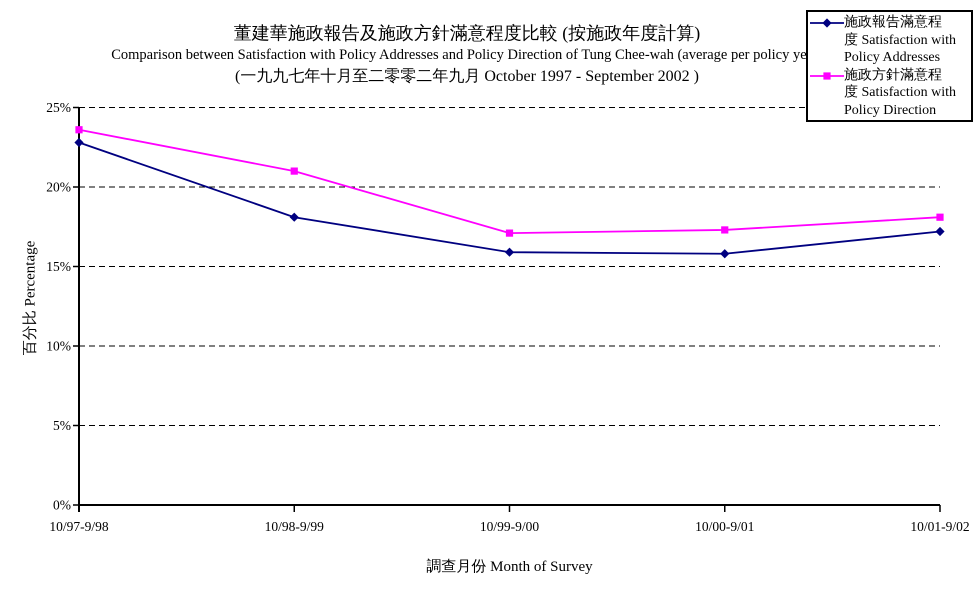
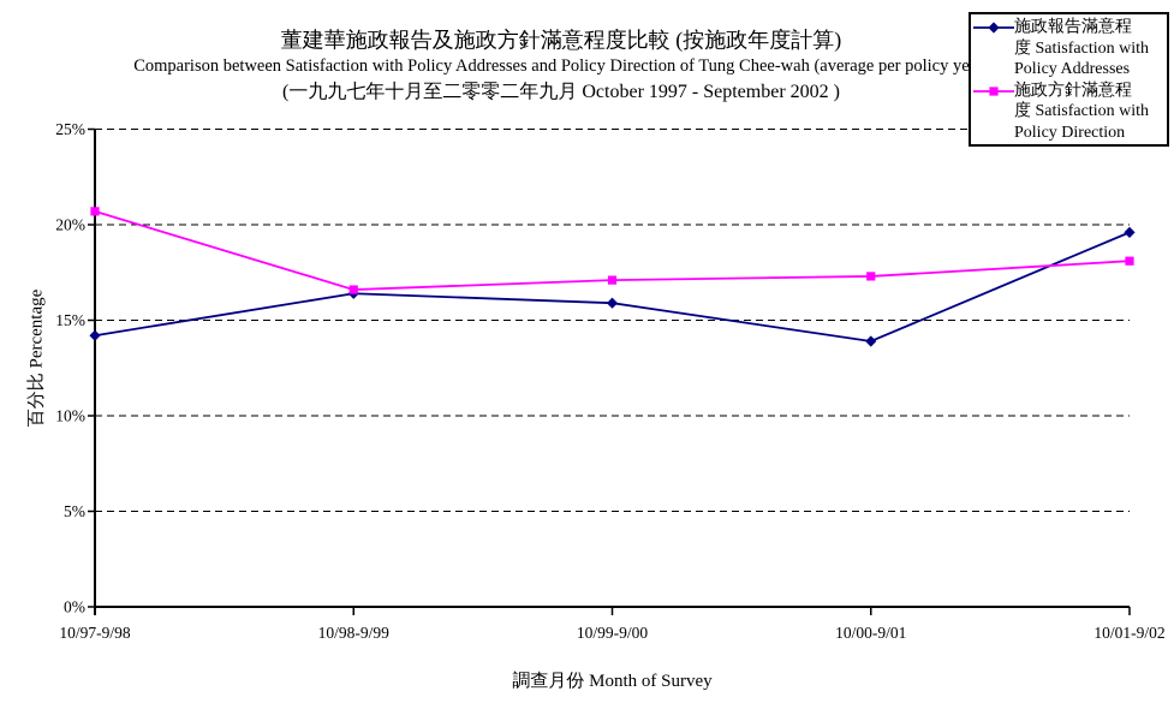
施政報告滿意程度 Satisfaction with Policy Addresses/10/97-9/98: 22.8% -> 14.2%
施政方針滿意程度 Satisfaction with Policy Direction/10/97-9/98: 23.6% -> 20.7%
施政報告滿意程度 Satisfaction with Policy Addresses/10/98-9/99: 18.1% -> 16.4%
施政方針滿意程度 Satisfaction with Policy Direction/10/98-9/99: 21.0% -> 16.6%
施政報告滿意程度 Satisfaction with Policy Addresses/10/00-9/01: 15.8% -> 13.9%
施政報告滿意程度 Satisfaction with Policy Addresses/10/01-9/02: 17.2% -> 19.6%
